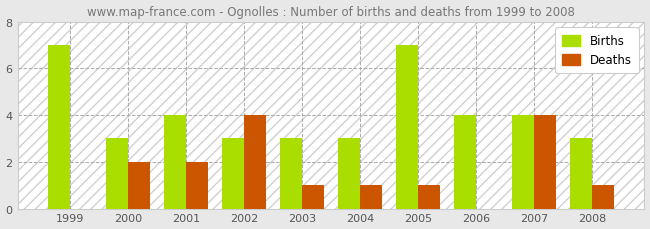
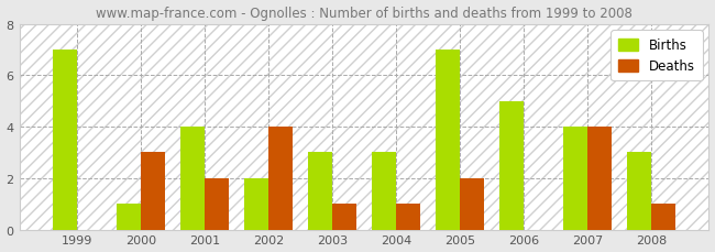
Births/2000: 3 -> 1
Deaths/2000: 2 -> 3
Births/2002: 3 -> 2
Deaths/2005: 1 -> 2
Births/2006: 4 -> 5
